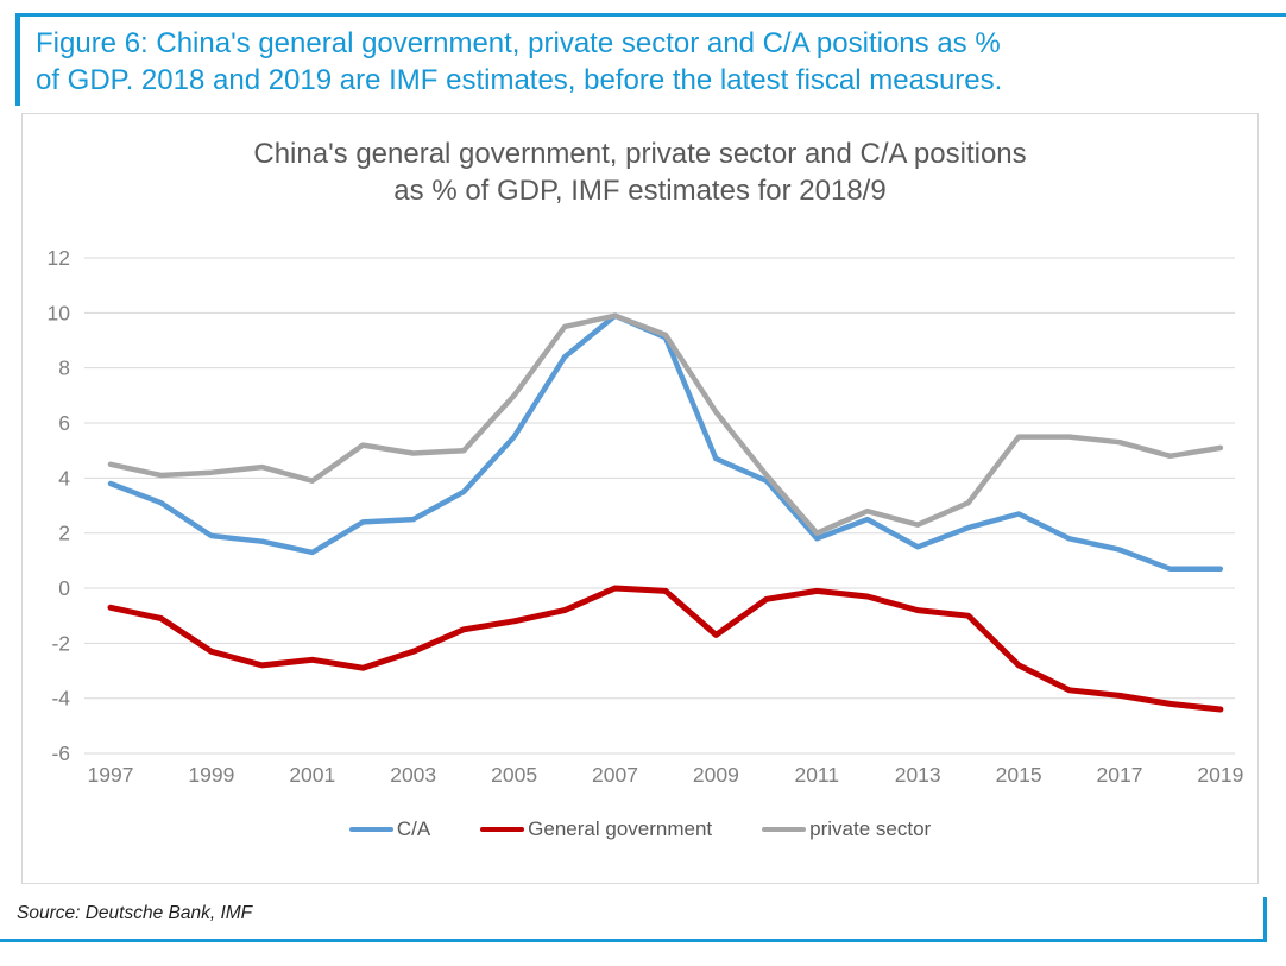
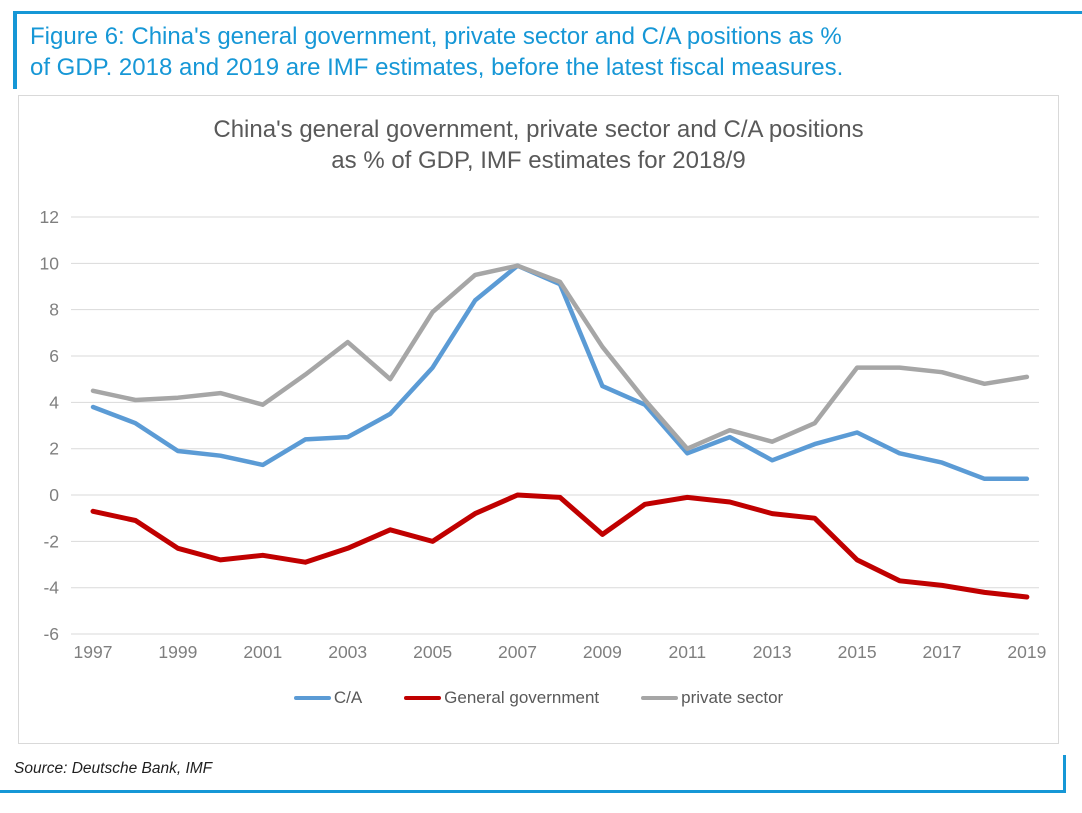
private sector/2003: 4.9 -> 6.6
General government/2005: -1.2 -> -2.0
private sector/2005: 7.0 -> 7.9
